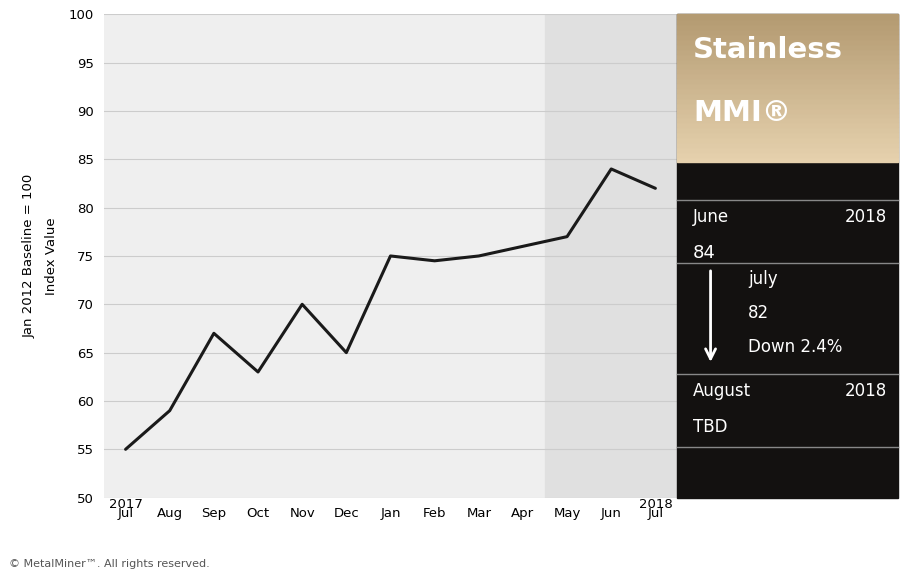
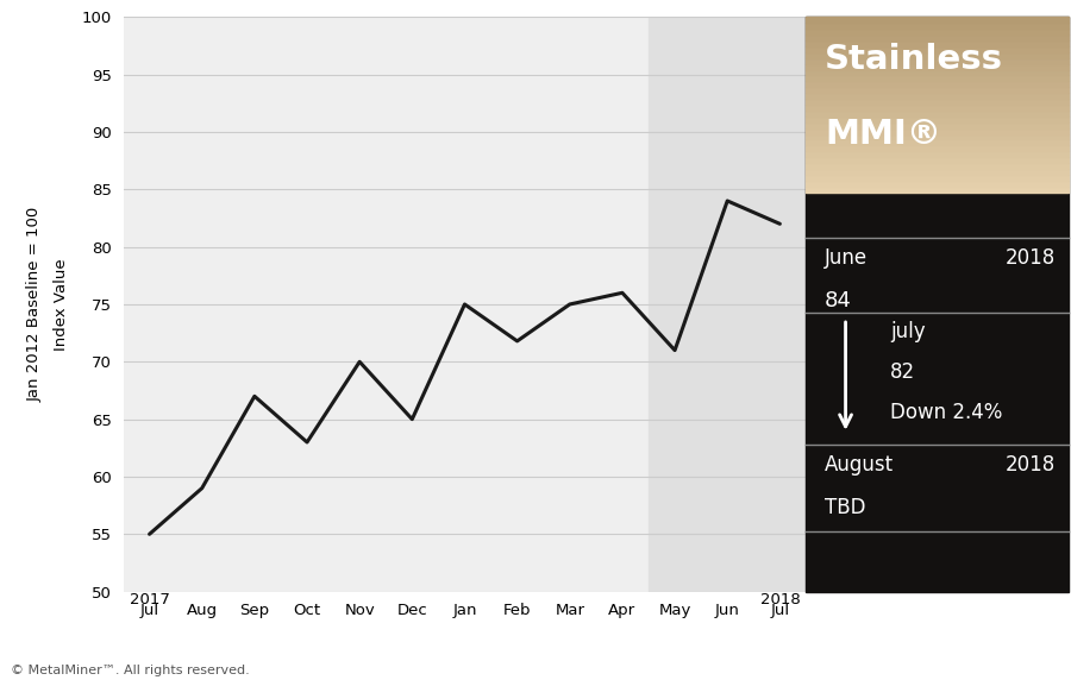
Feb: 74.5 -> 71.8
May: 77.0 -> 71.0
